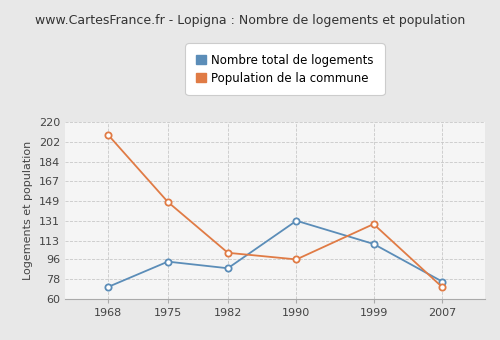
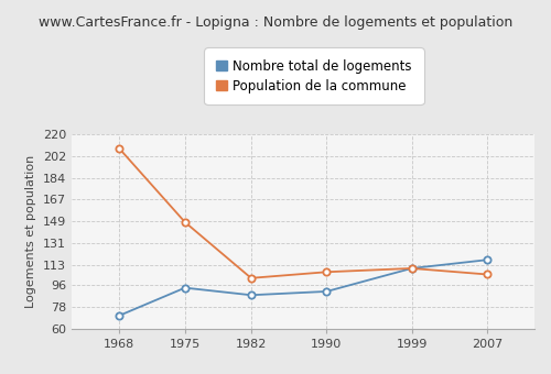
Nombre total de logements/1990: 131 -> 91
Population de la commune/1990: 96 -> 107
Population de la commune/1999: 128 -> 110
Nombre total de logements/2007: 76 -> 117
Population de la commune/2007: 71 -> 105
